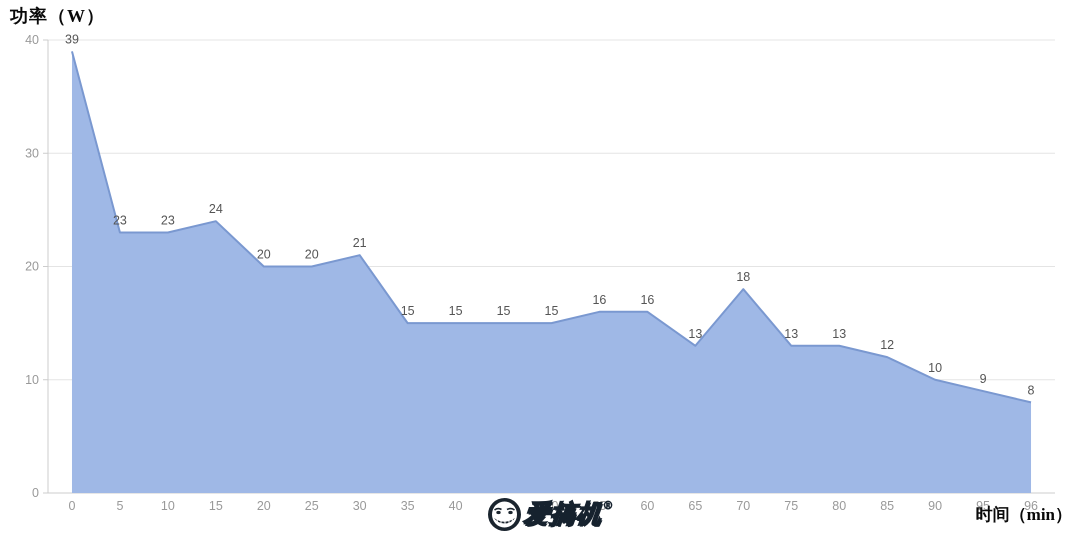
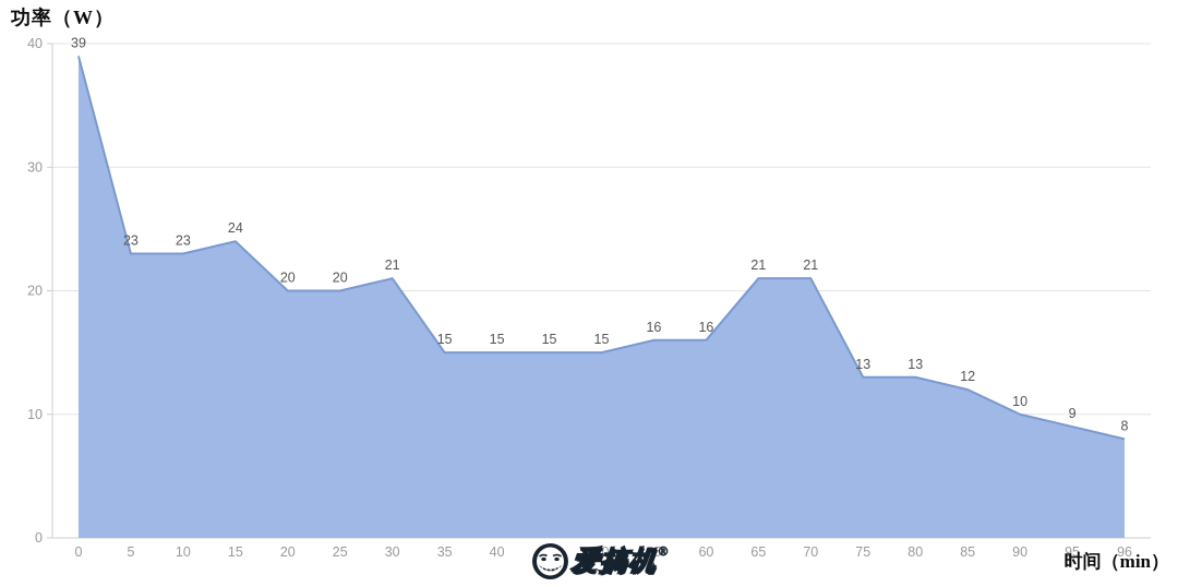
65: 13 -> 21
70: 18 -> 21
